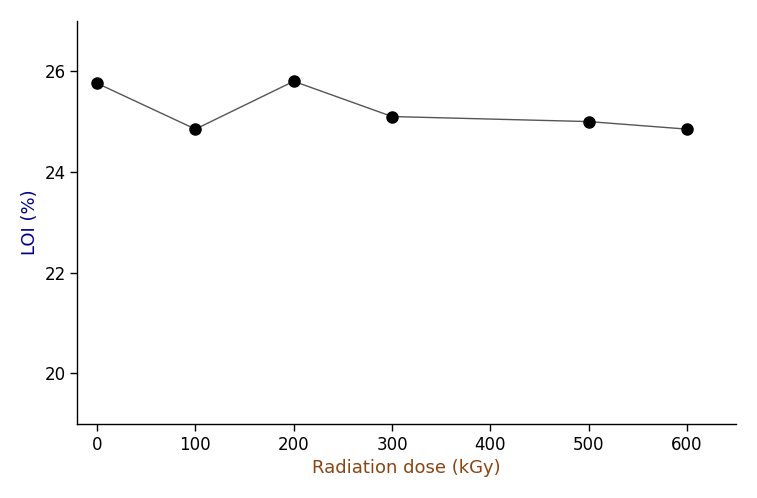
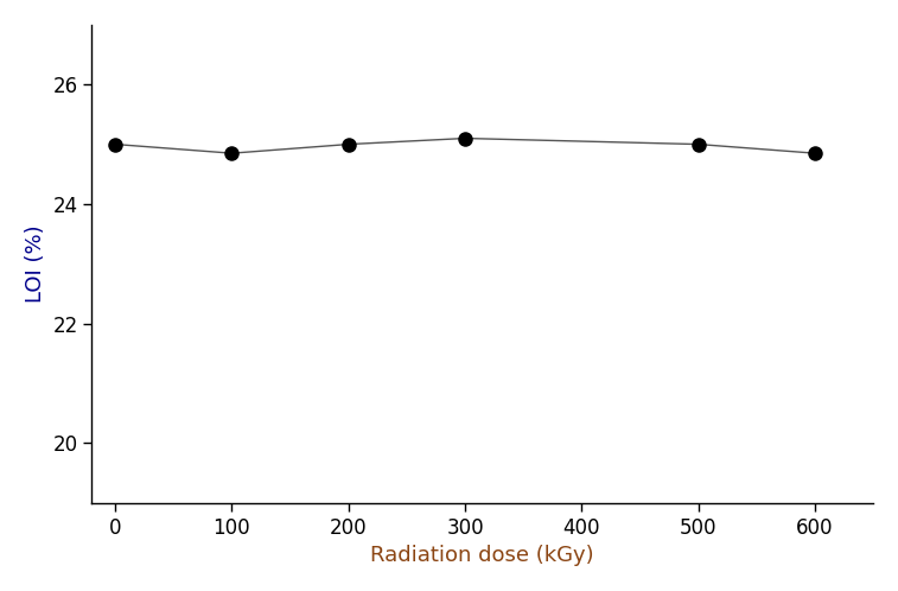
0: 25.76 -> 25.00
200: 25.80 -> 25.00
